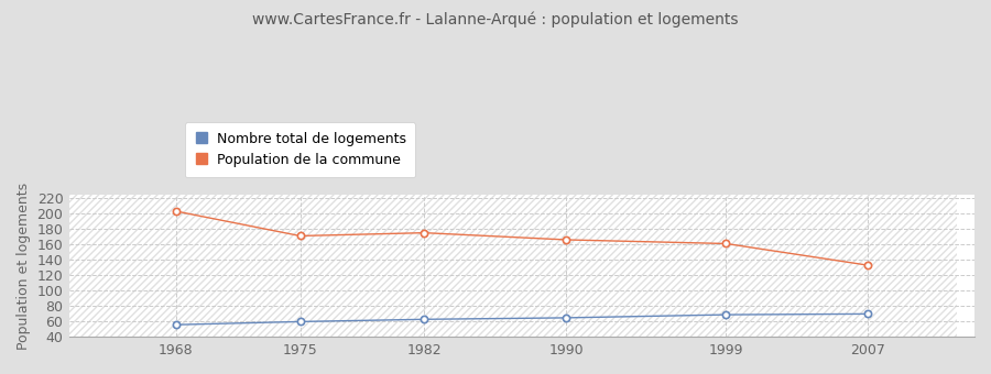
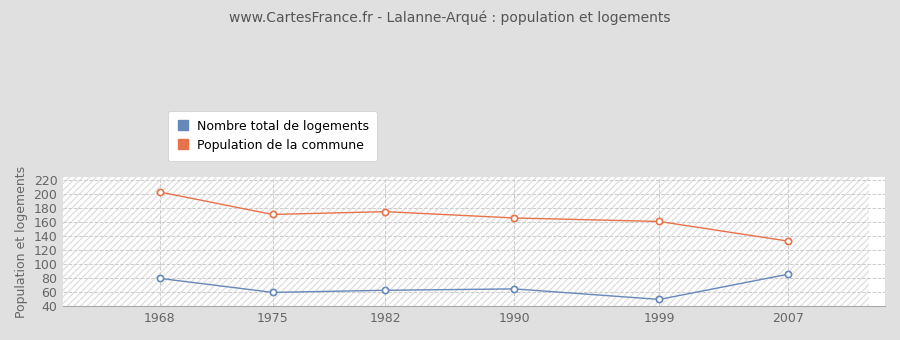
Nombre total de logements/1968: 56 -> 80
Nombre total de logements/1999: 69 -> 50
Nombre total de logements/2007: 70 -> 86
